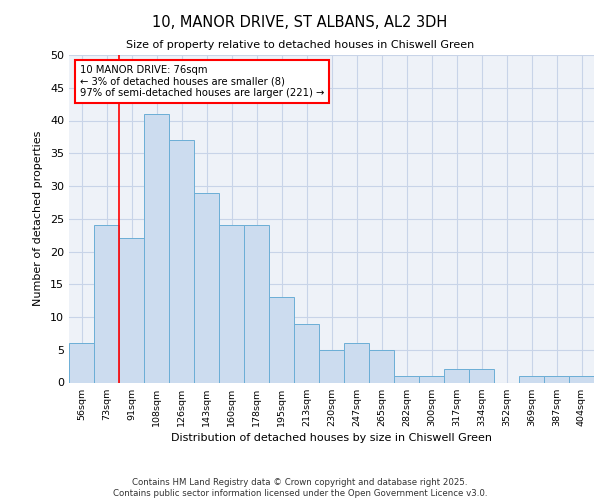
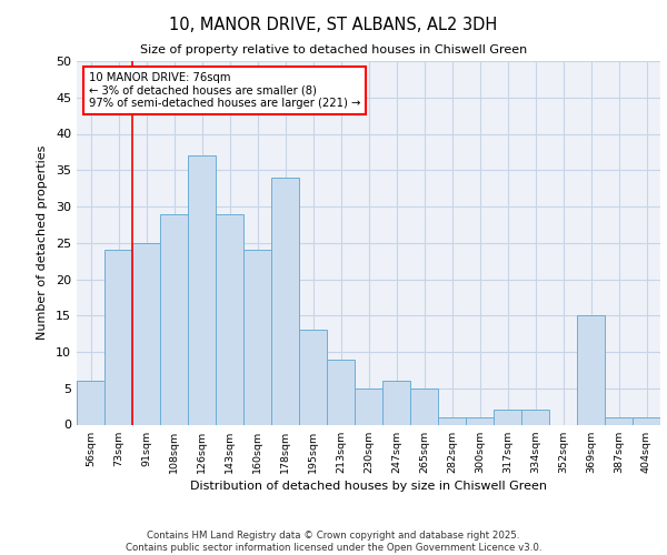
91sqm: 22 -> 25
108sqm: 41 -> 29
178sqm: 24 -> 34
369sqm: 1 -> 15
